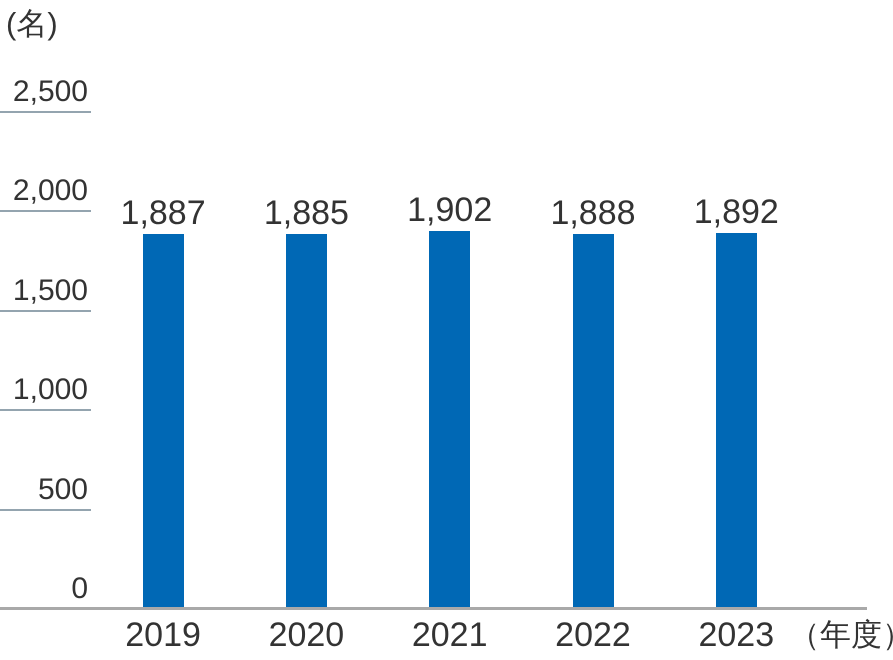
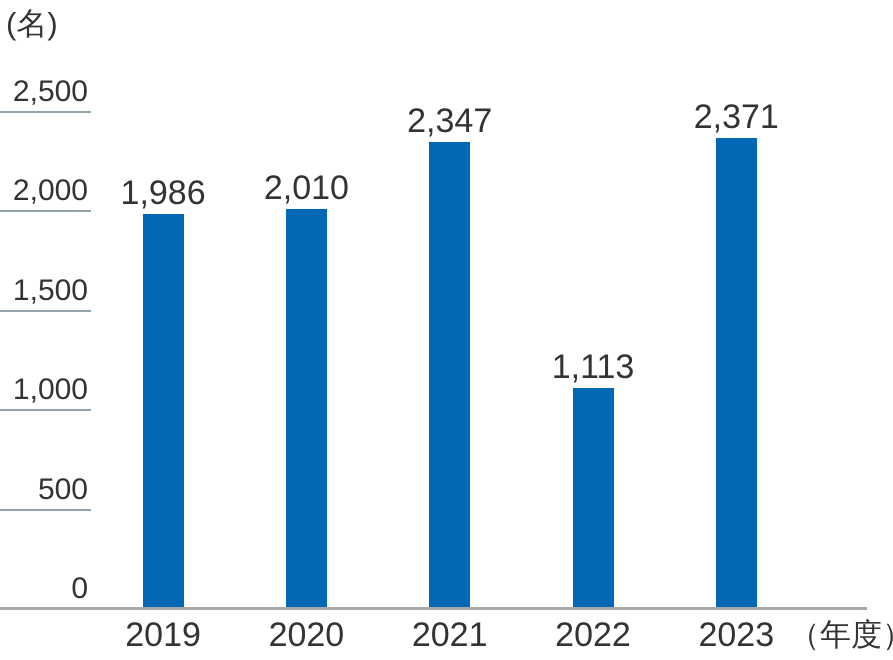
2019: 1,887 -> 1,986
2020: 1,885 -> 2,010
2021: 1,902 -> 2,347
2022: 1,888 -> 1,113
2023: 1,892 -> 2,371
